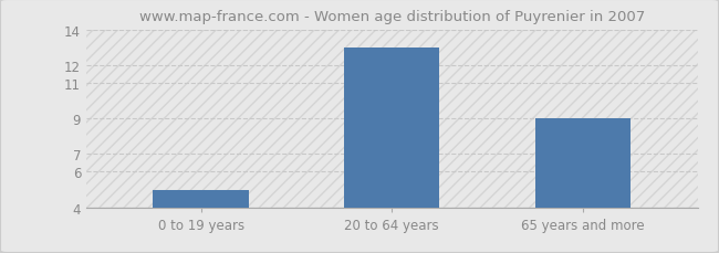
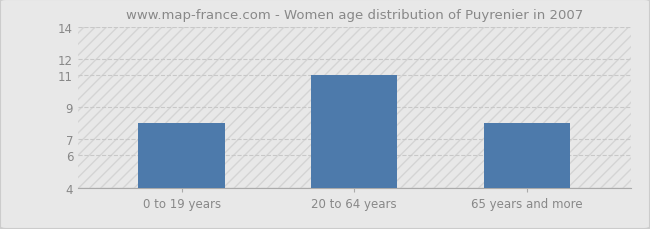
0 to 19 years: 5 -> 8
20 to 64 years: 13 -> 11
65 years and more: 9 -> 8
